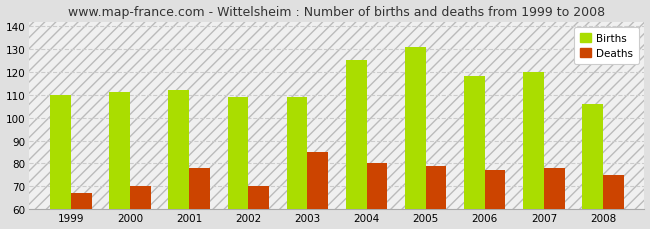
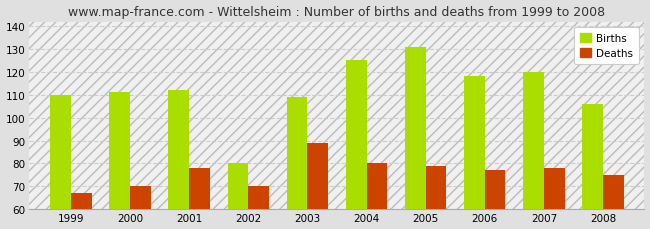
Births/2002: 109 -> 80
Deaths/2003: 85 -> 89
